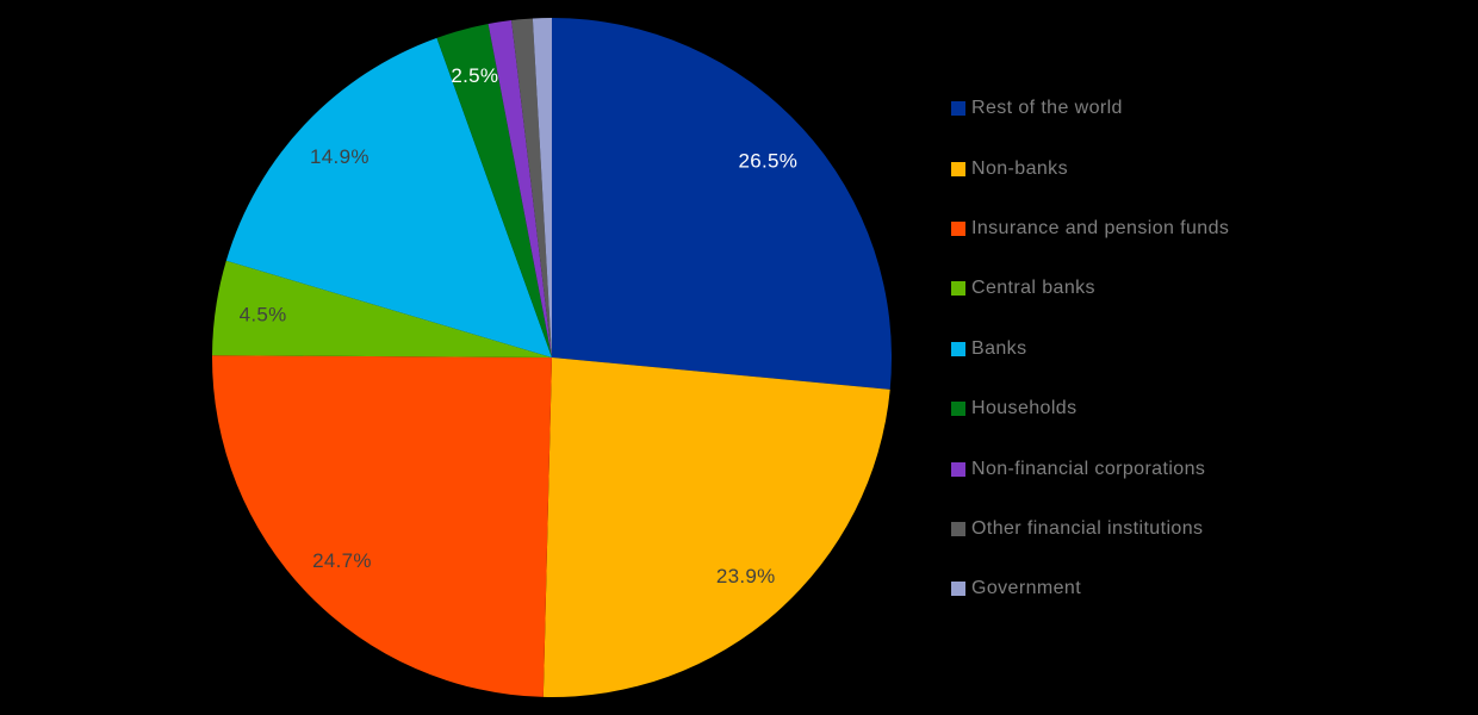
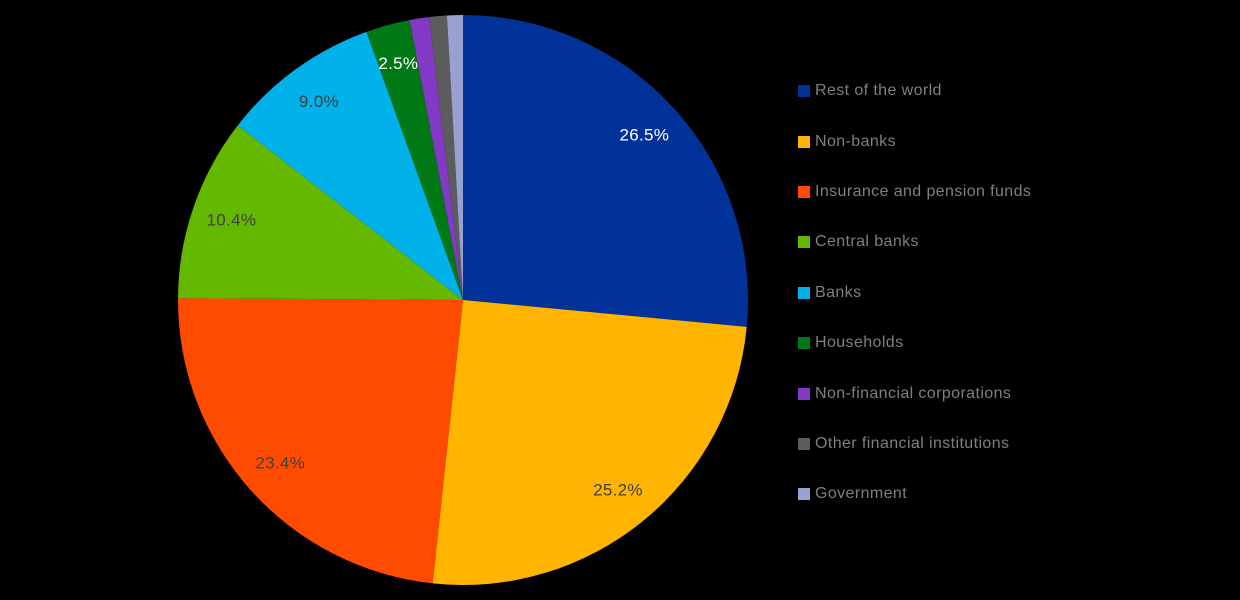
Non-banks: 23.9% -> 25.2%
Insurance and pension funds: 24.7% -> 23.4%
Central banks: 4.5% -> 10.4%
Banks: 14.9% -> 9.0%
